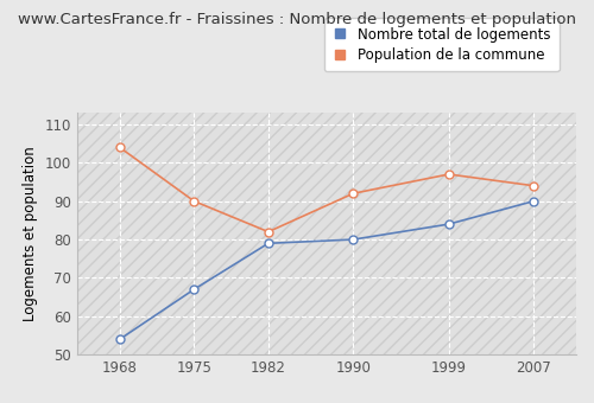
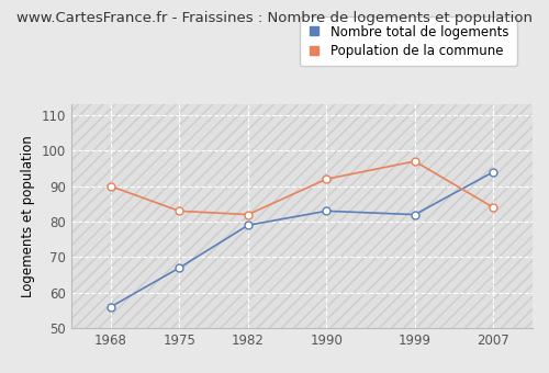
Nombre total de logements/1968: 54 -> 56
Population de la commune/1968: 104 -> 90
Population de la commune/1975: 90 -> 83
Nombre total de logements/1990: 80 -> 83
Nombre total de logements/1999: 84 -> 82
Nombre total de logements/2007: 90 -> 94
Population de la commune/2007: 94 -> 84
